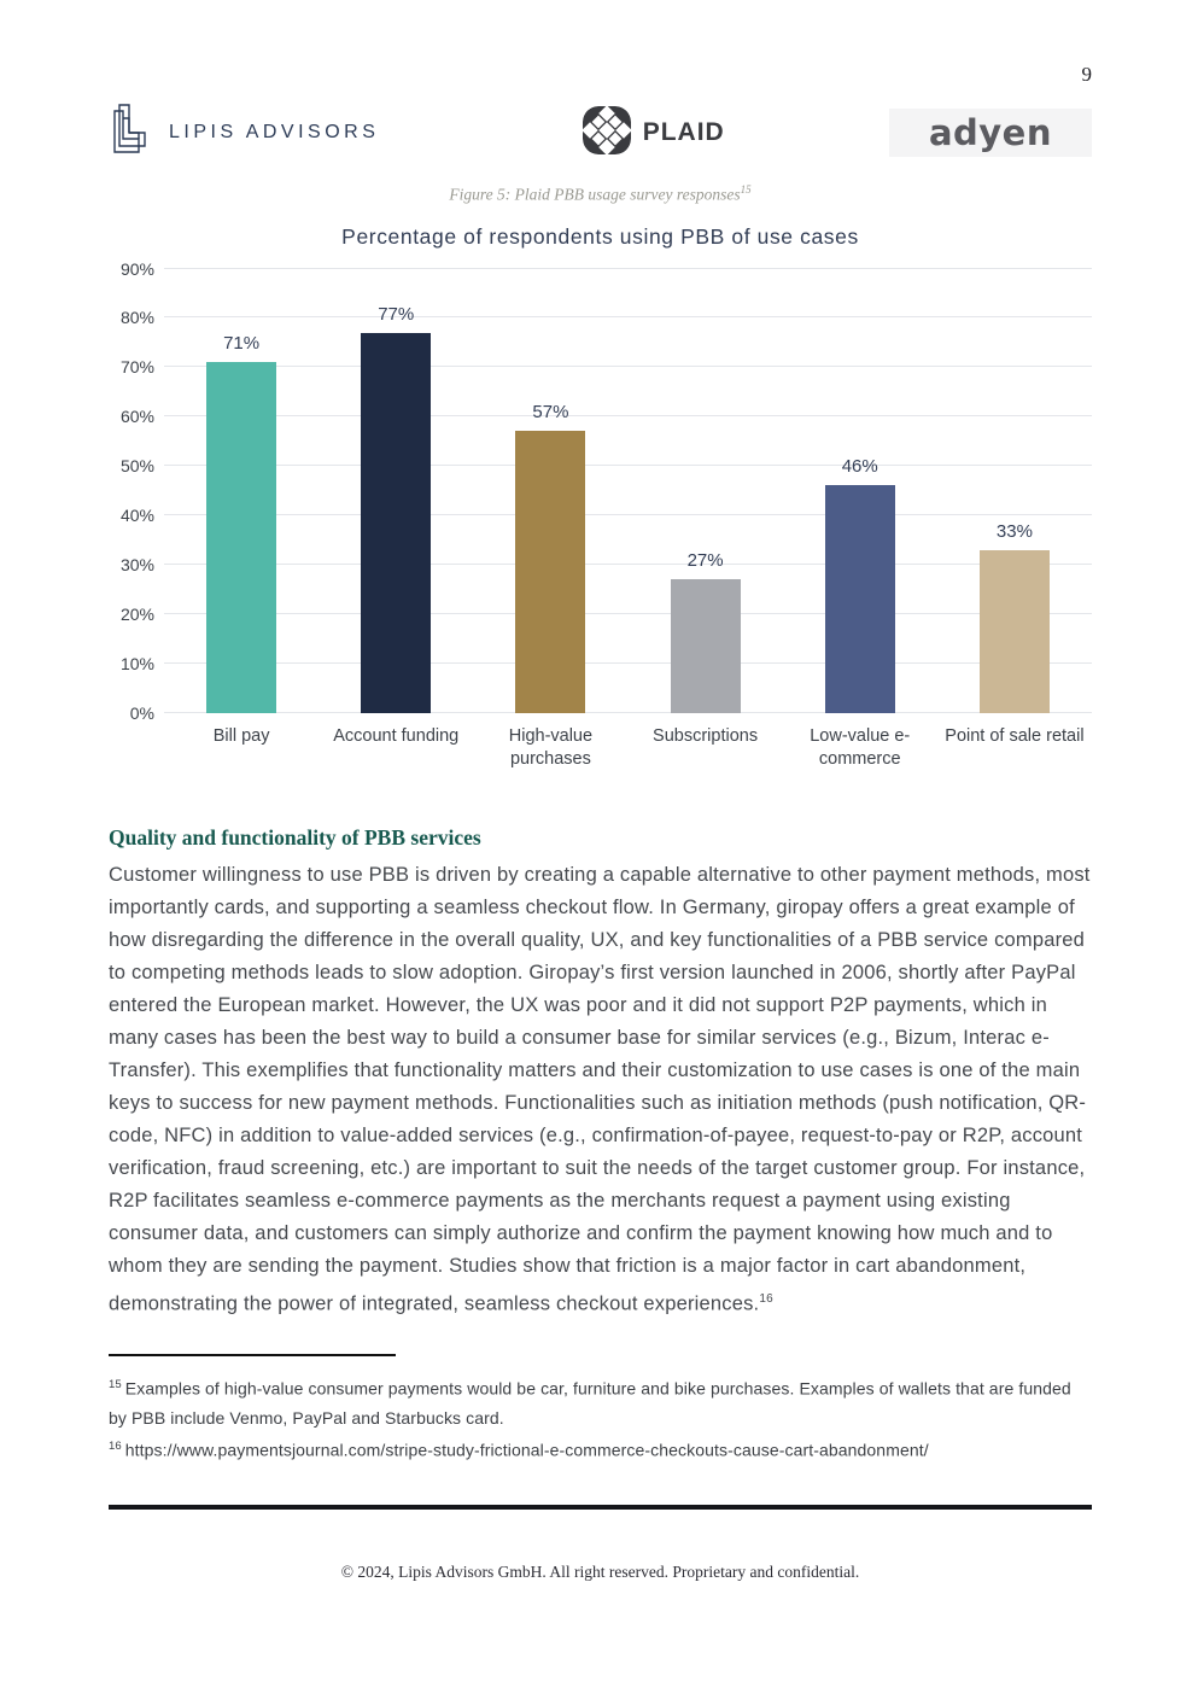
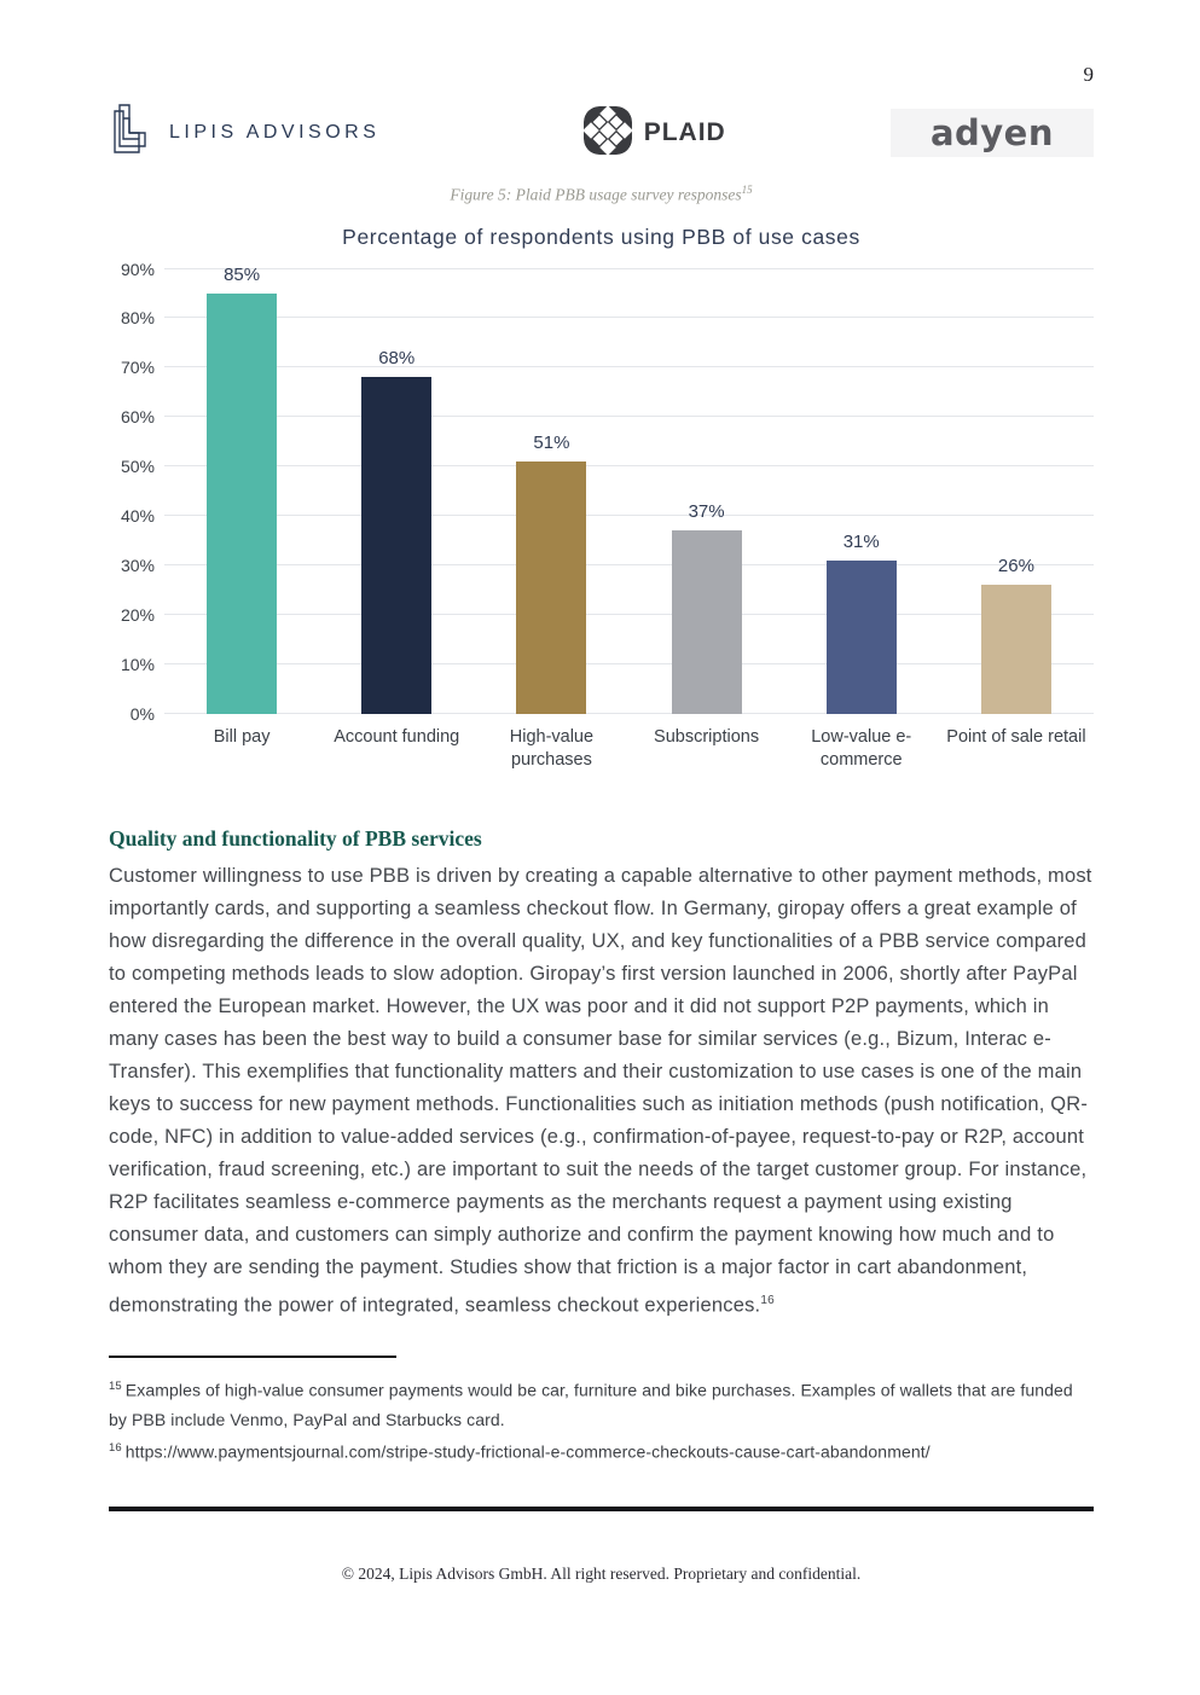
Bill pay: 71% -> 85%
Account funding: 77% -> 68%
High-value purchases: 57% -> 51%
Subscriptions: 27% -> 37%
Low-value e-commerce: 46% -> 31%
Point of sale retail: 33% -> 26%
